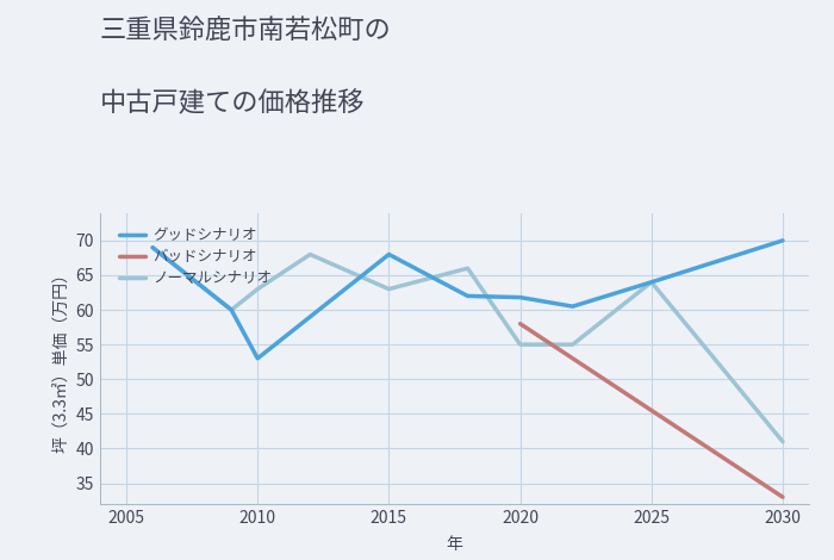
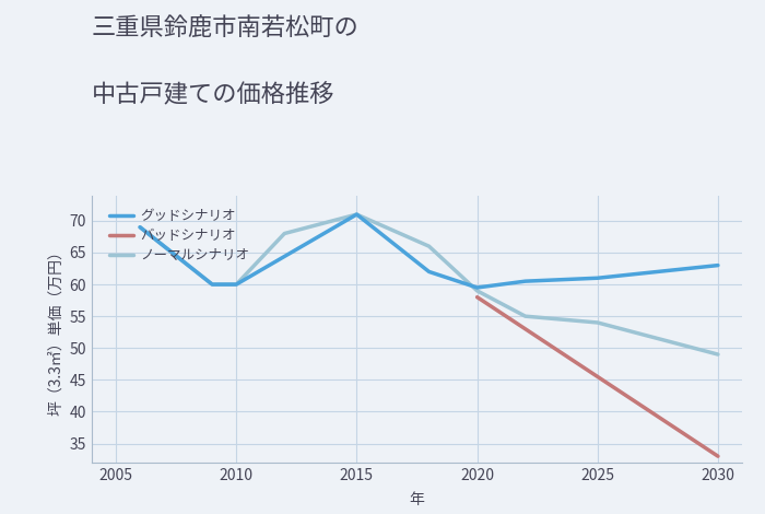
グッドシナリオ/2010: 53.0 -> 60.0
ノーマルシナリオ/2010: 63 -> 60
グッドシナリオ/2015: 68.0 -> 71.0
ノーマルシナリオ/2015: 63 -> 71
グッドシナリオ/2020: 61.8 -> 59.5
ノーマルシナリオ/2020: 55 -> 59
グッドシナリオ/2025: 64.0 -> 61.0
ノーマルシナリオ/2025: 64 -> 54
グッドシナリオ/2030: 70.0 -> 63.0
ノーマルシナリオ/2030: 41 -> 49
